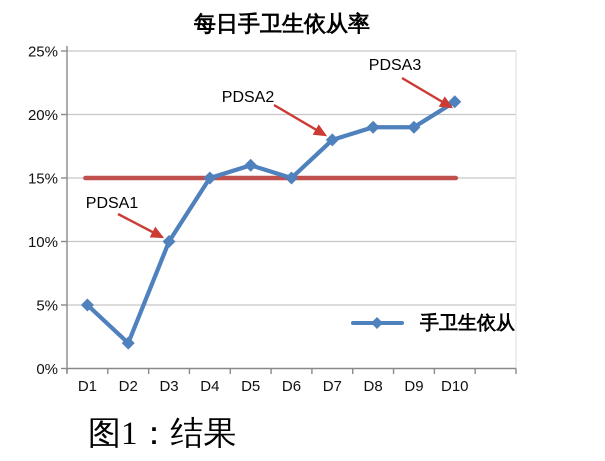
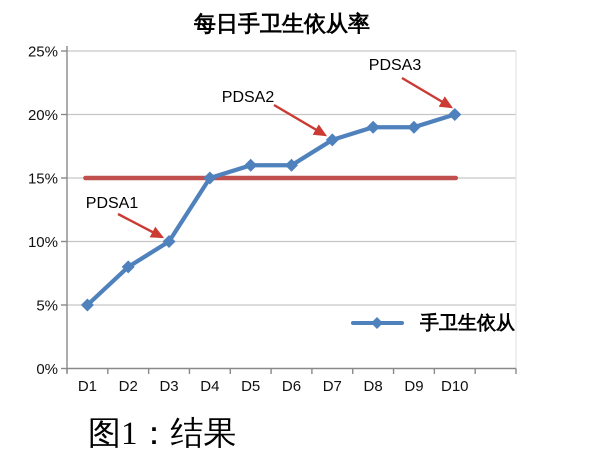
D2: 2% -> 8%
D6: 15% -> 16%
D10: 21% -> 20%
